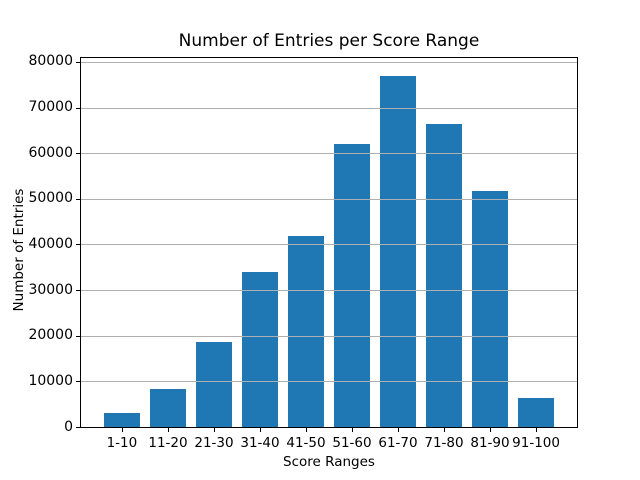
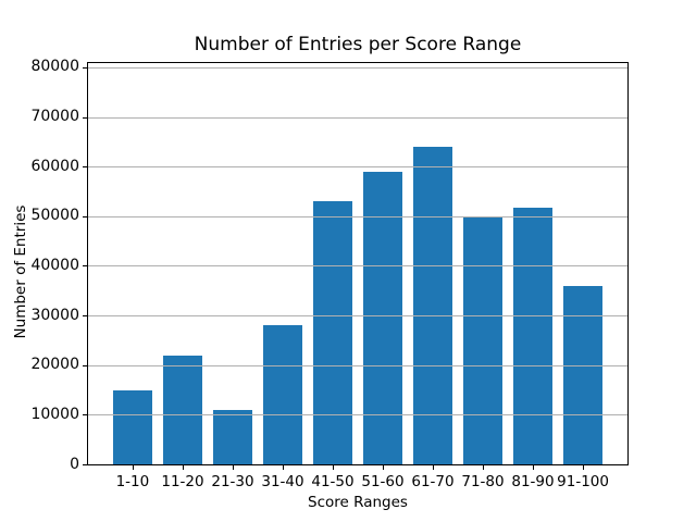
1-10: 3000 -> 15000
11-20: 8000 -> 22000
21-30: 19000 -> 11000
31-40: 34000 -> 28000
41-50: 42000 -> 53000
51-60: 62000 -> 59000
61-70: 77000 -> 64000
71-80: 66000 -> 50000
91-100: 6000 -> 36000
